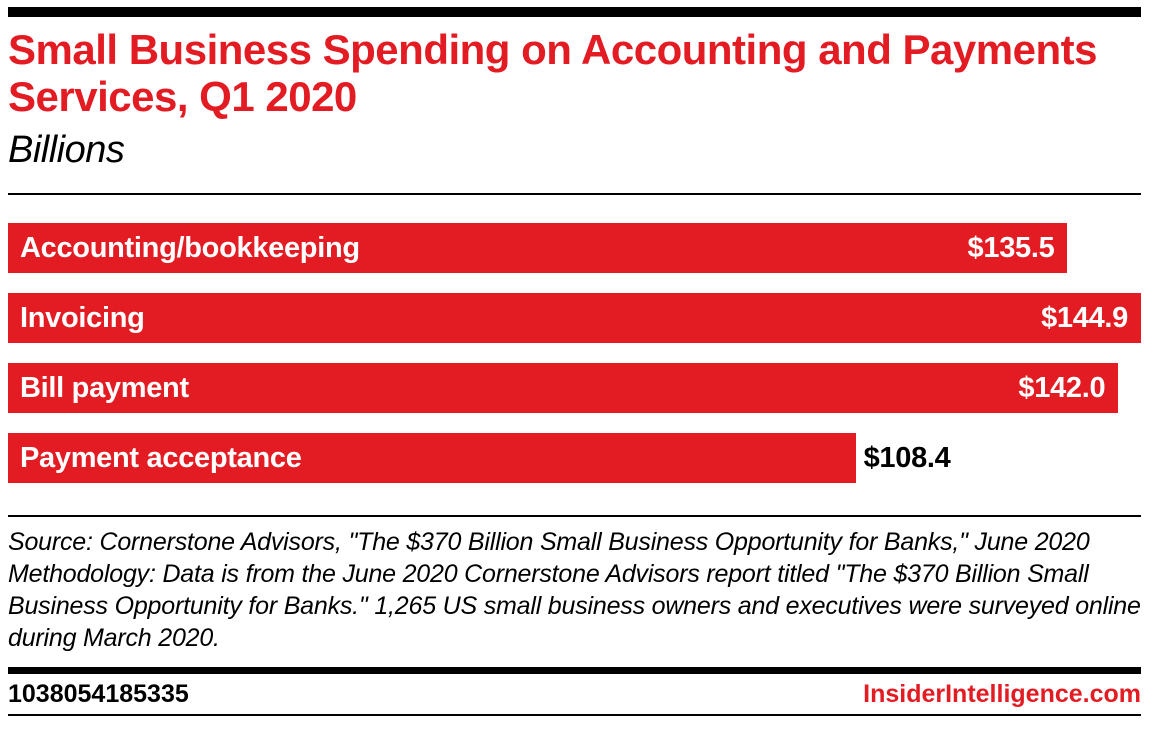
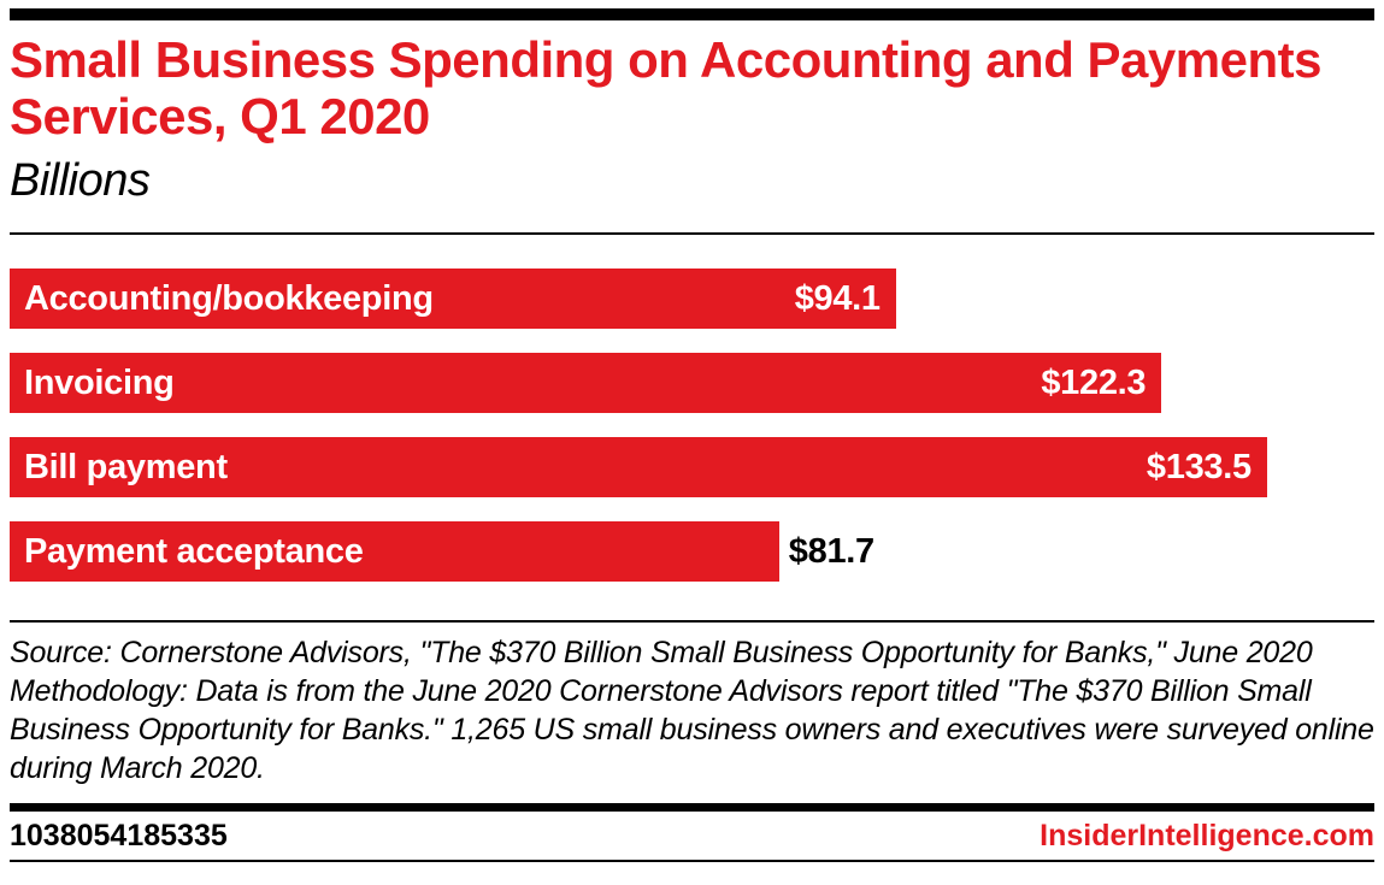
Accounting/bookkeeping: $135.5 -> $94.1
Invoicing: $144.9 -> $122.3
Bill payment: $142.0 -> $133.5
Payment acceptance: $108.4 -> $81.7
